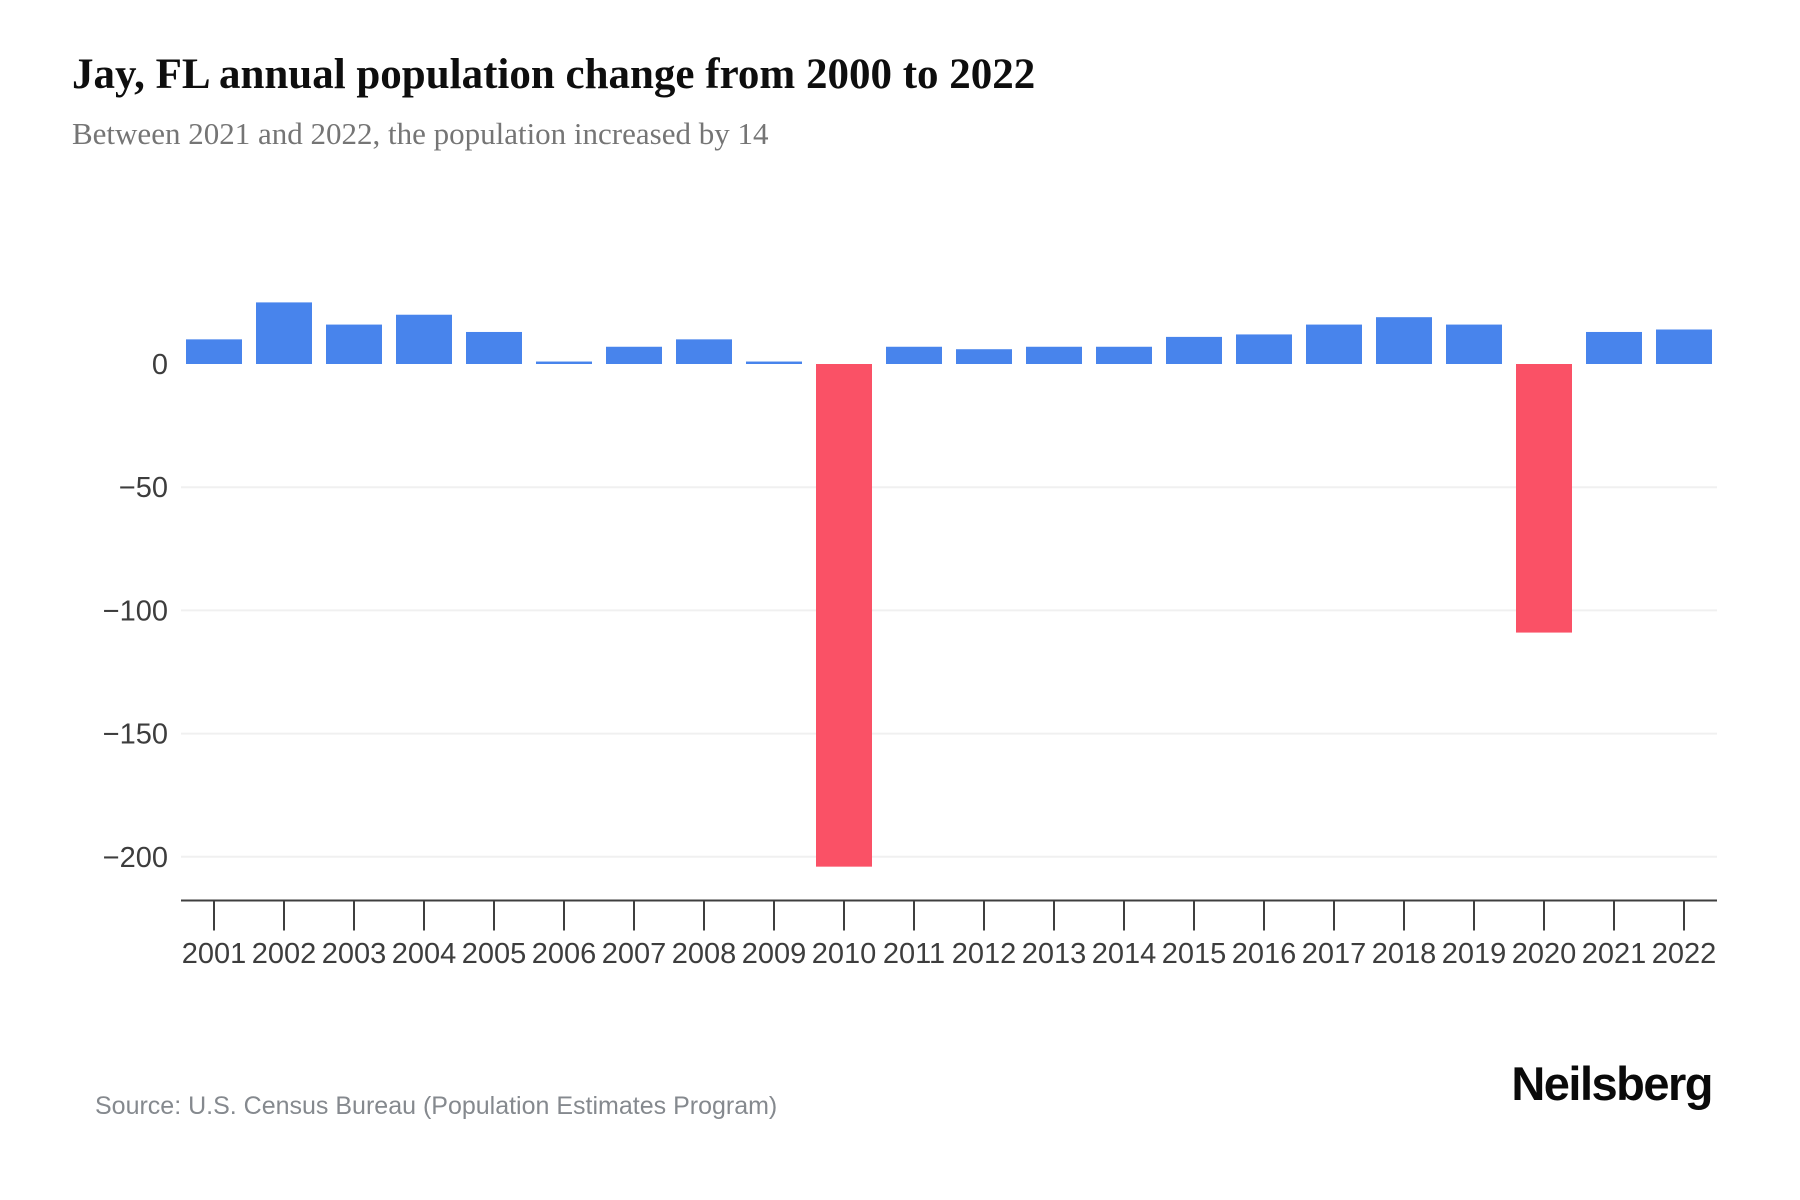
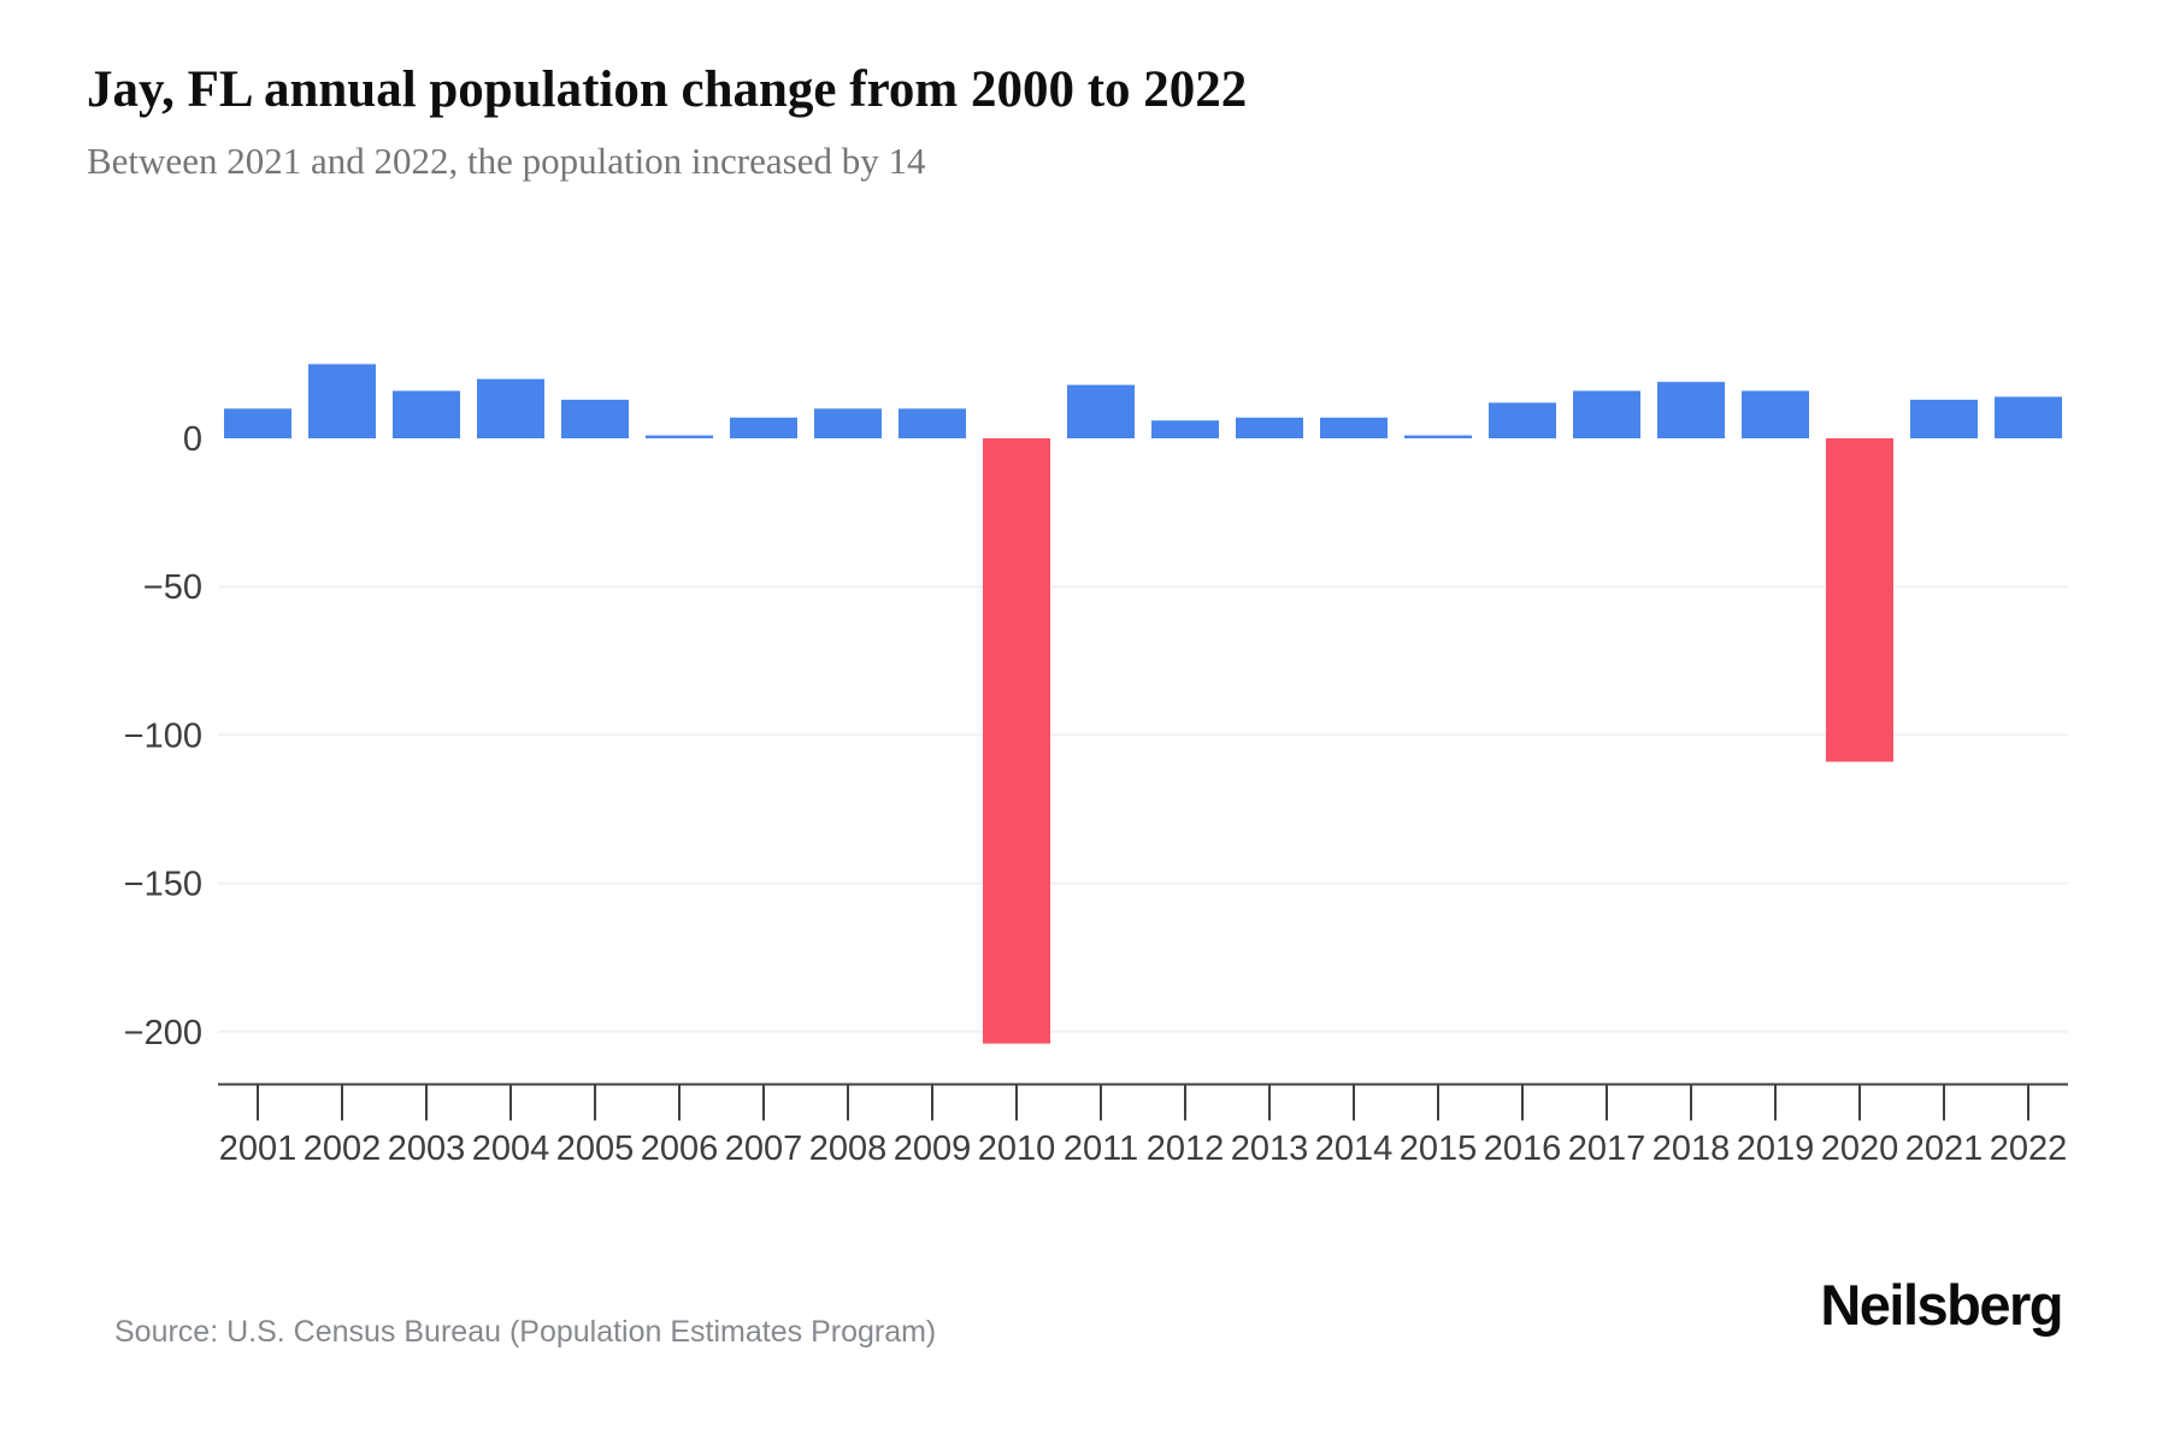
2009: 1 -> 10
2011: 7 -> 18
2015: 11 -> 1
